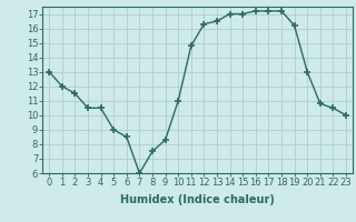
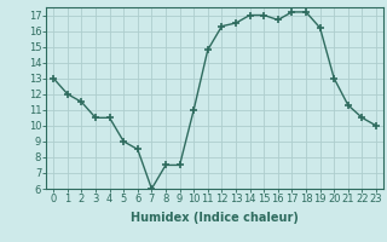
9: 8.3 -> 7.5
16: 17.2 -> 16.7
21: 10.8 -> 11.3
